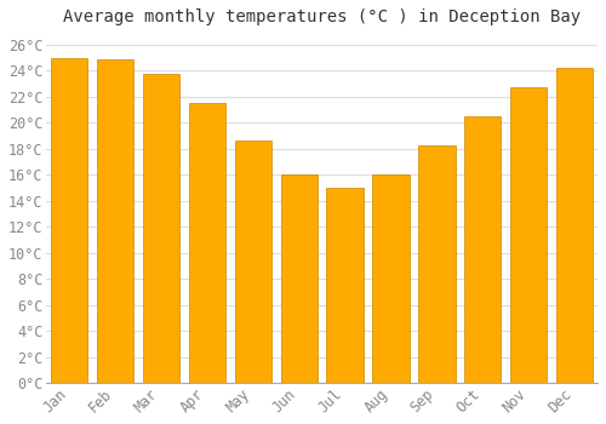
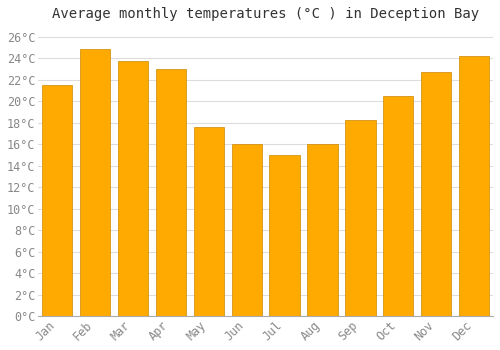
Jan: 25.0°C -> 21.5°C
Apr: 21.5°C -> 23.0°C
May: 18.6°C -> 17.6°C
